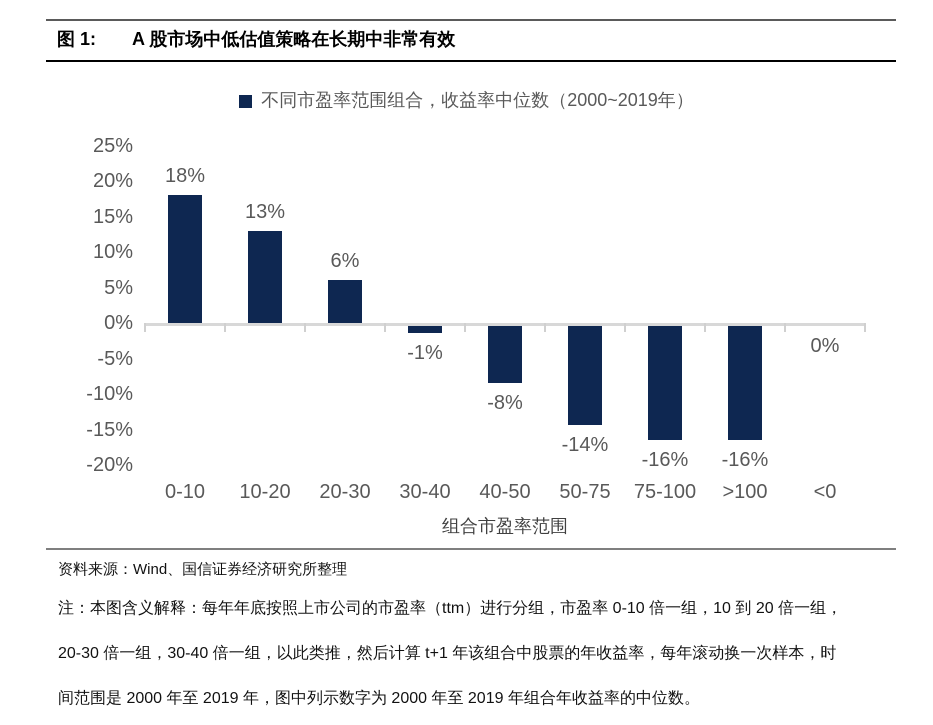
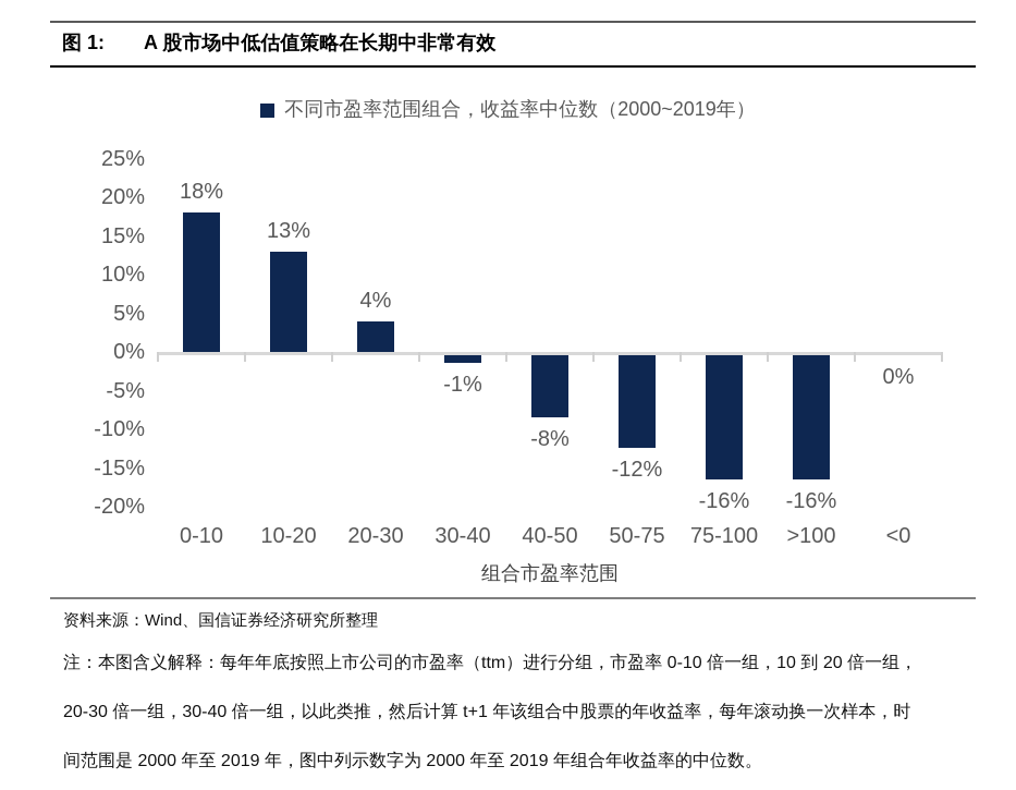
20-30: 6% -> 4%
50-75: -14% -> -12%
